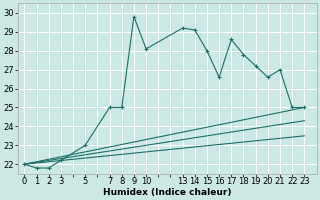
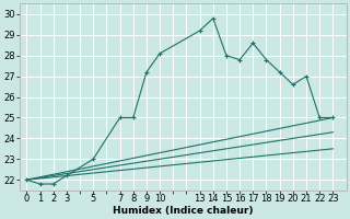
9: 29.8 -> 27.2
14: 29.1 -> 29.8
16: 26.6 -> 27.8
